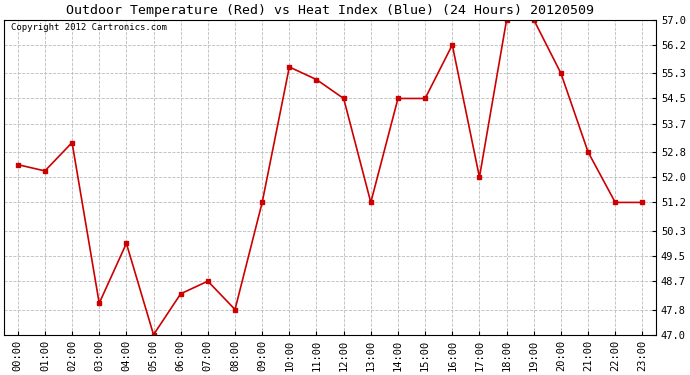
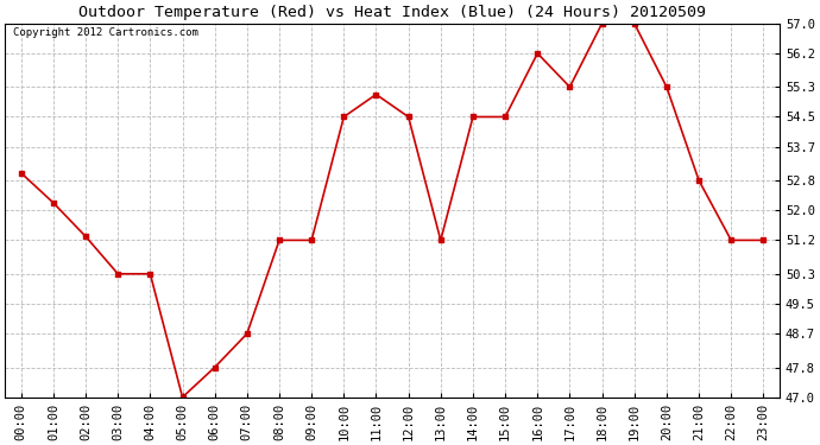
00:00: 52.4 -> 53.0
02:00: 53.1 -> 51.3
03:00: 48.0 -> 50.3
04:00: 49.9 -> 50.3
06:00: 48.3 -> 47.8
08:00: 47.8 -> 51.2
10:00: 55.5 -> 54.5
17:00: 52.0 -> 55.3
